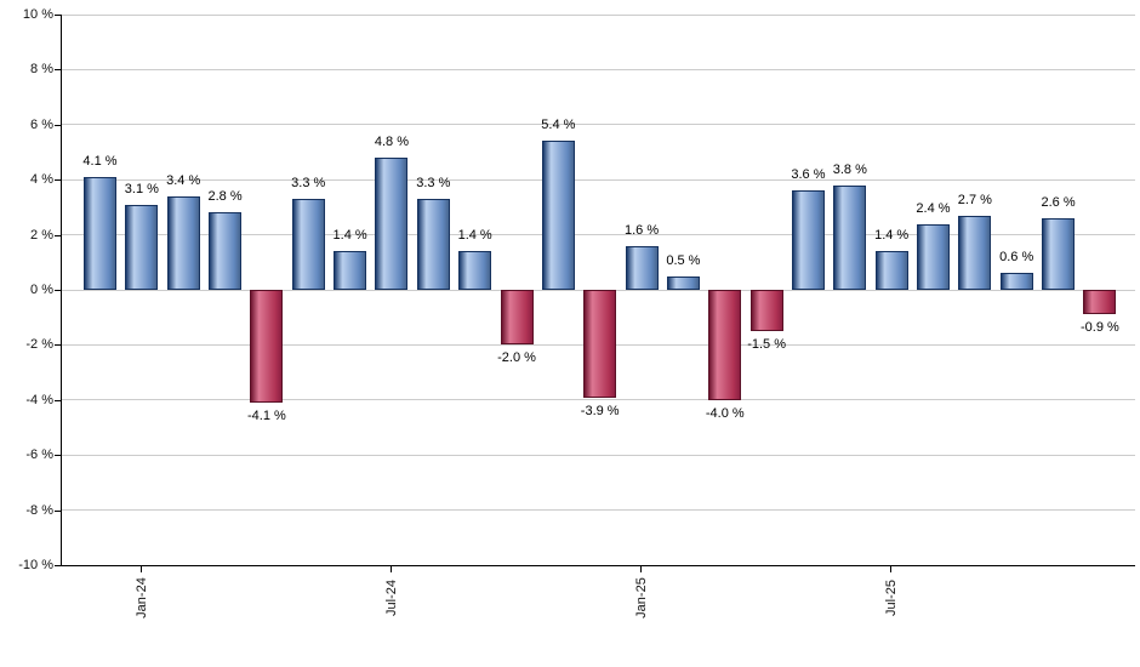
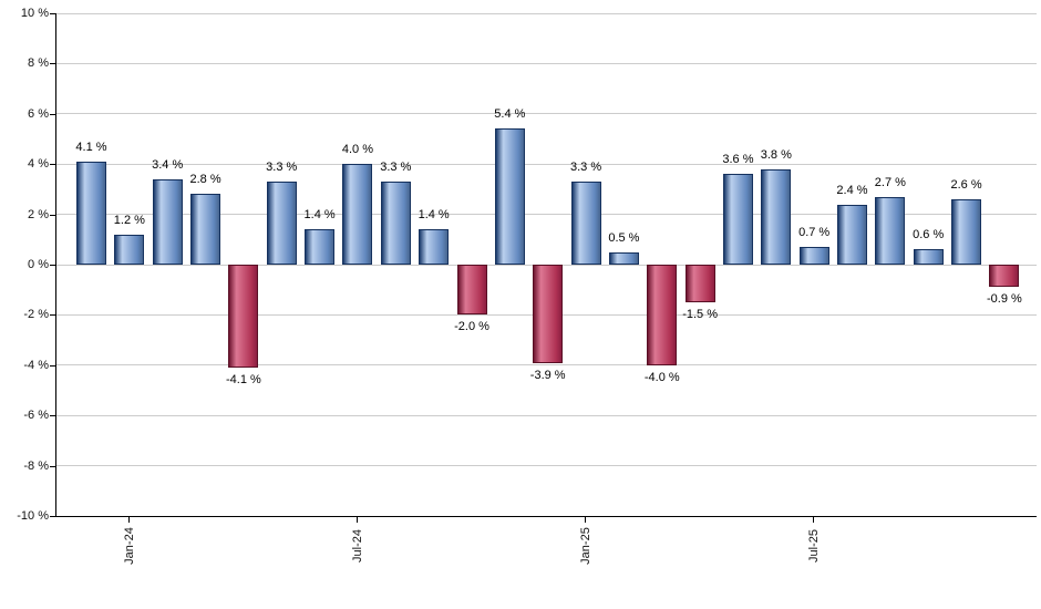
Jan-24: 3.1 -> 1.2
Jul-24: 4.8 -> 4.0
Jan-25: 1.6 -> 3.3
Jul-25: 1.4 -> 0.7
